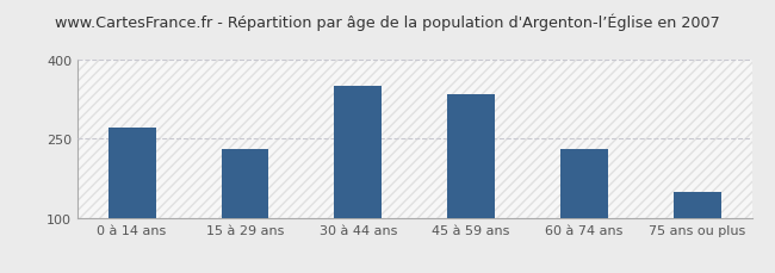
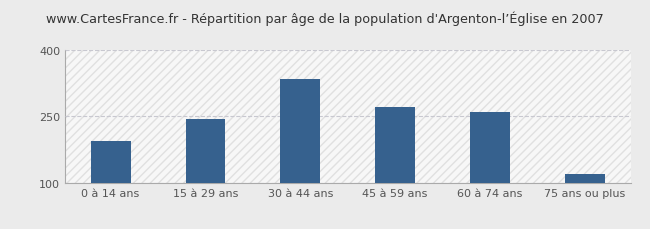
0 à 14 ans: 270 -> 195
15 à 29 ans: 230 -> 245
30 à 44 ans: 350 -> 335
45 à 59 ans: 335 -> 270
60 à 74 ans: 230 -> 260
75 ans ou plus: 150 -> 120
